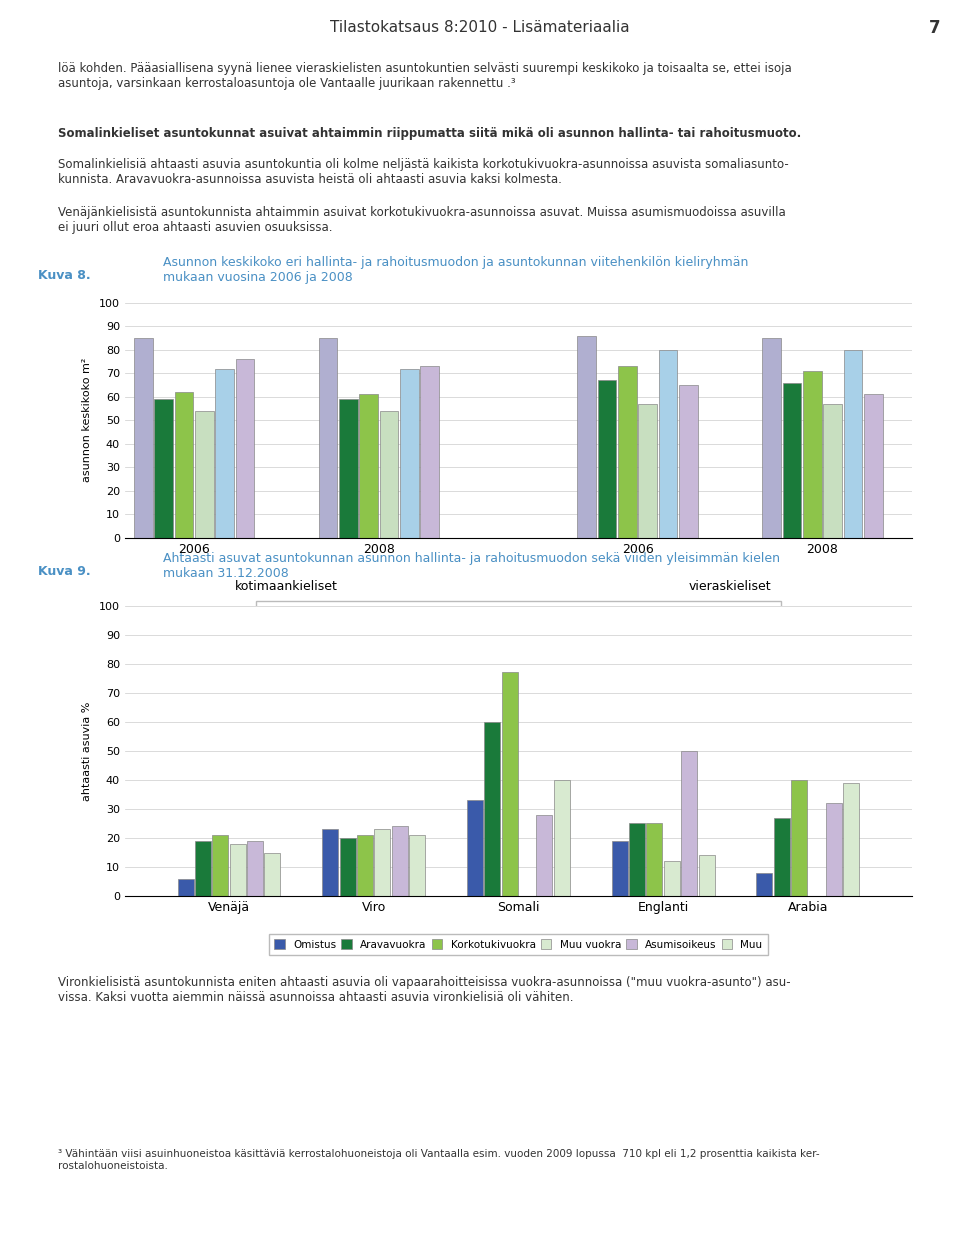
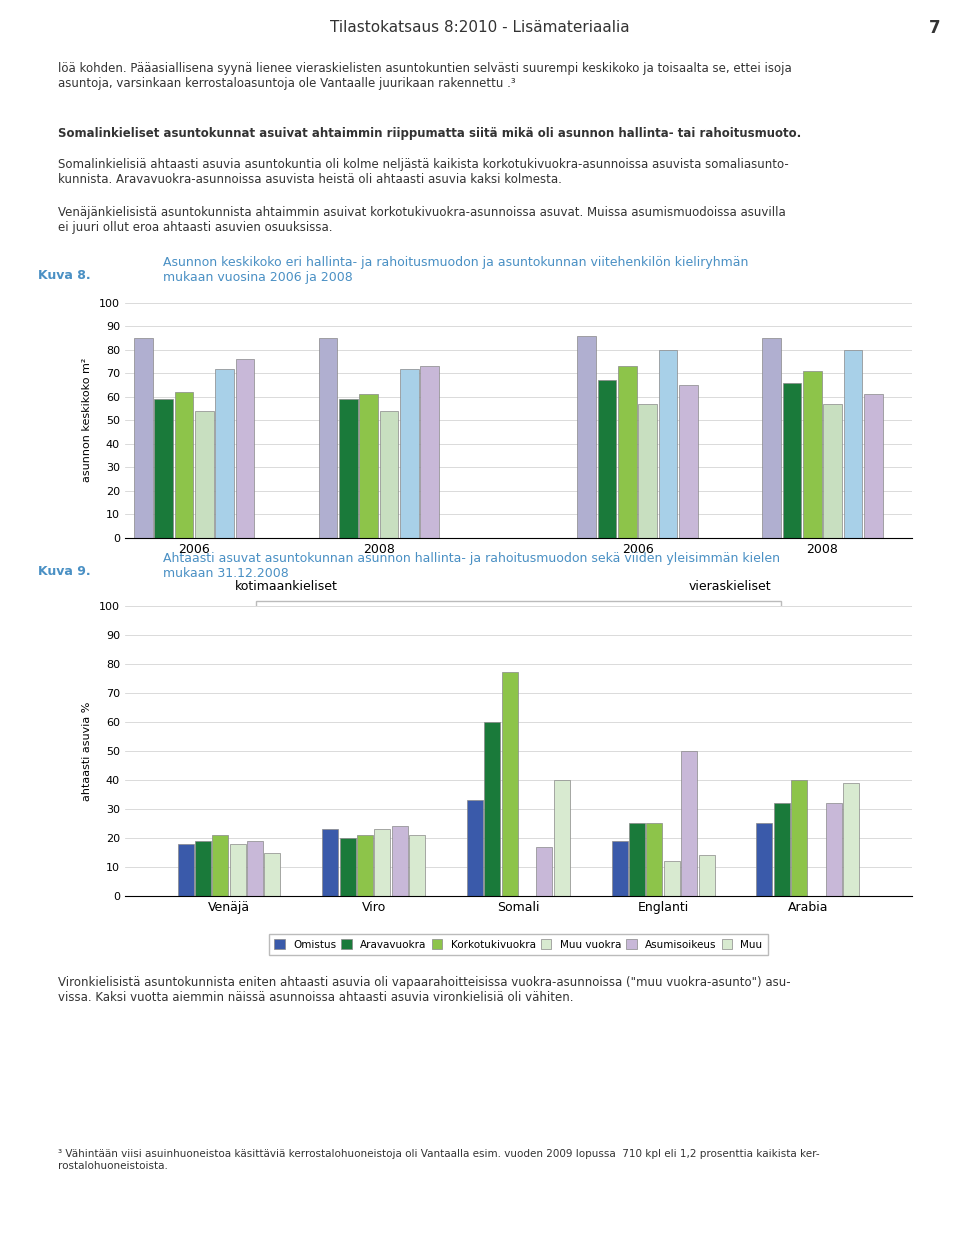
Omistus/Venäjä: 6 -> 18
Asumisoikeus/Somali: 28 -> 17
Omistus/Arabia: 8 -> 25
Aravavuokra/Arabia: 27 -> 32
